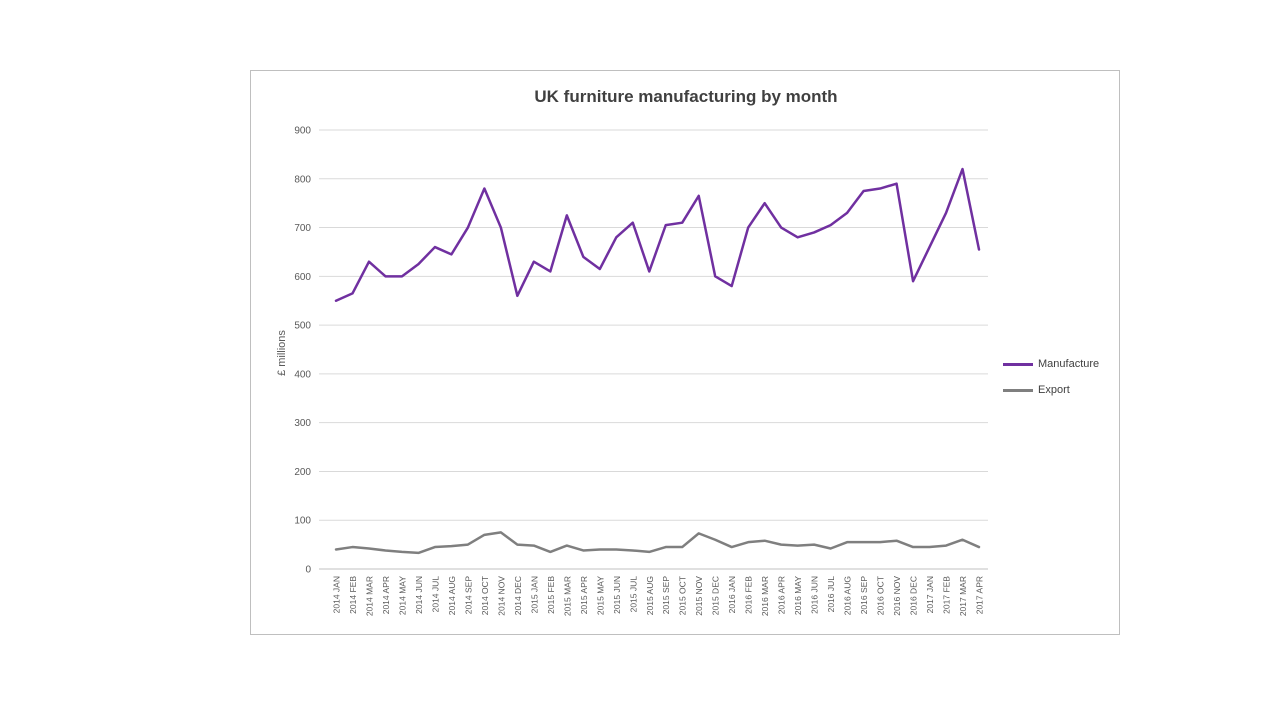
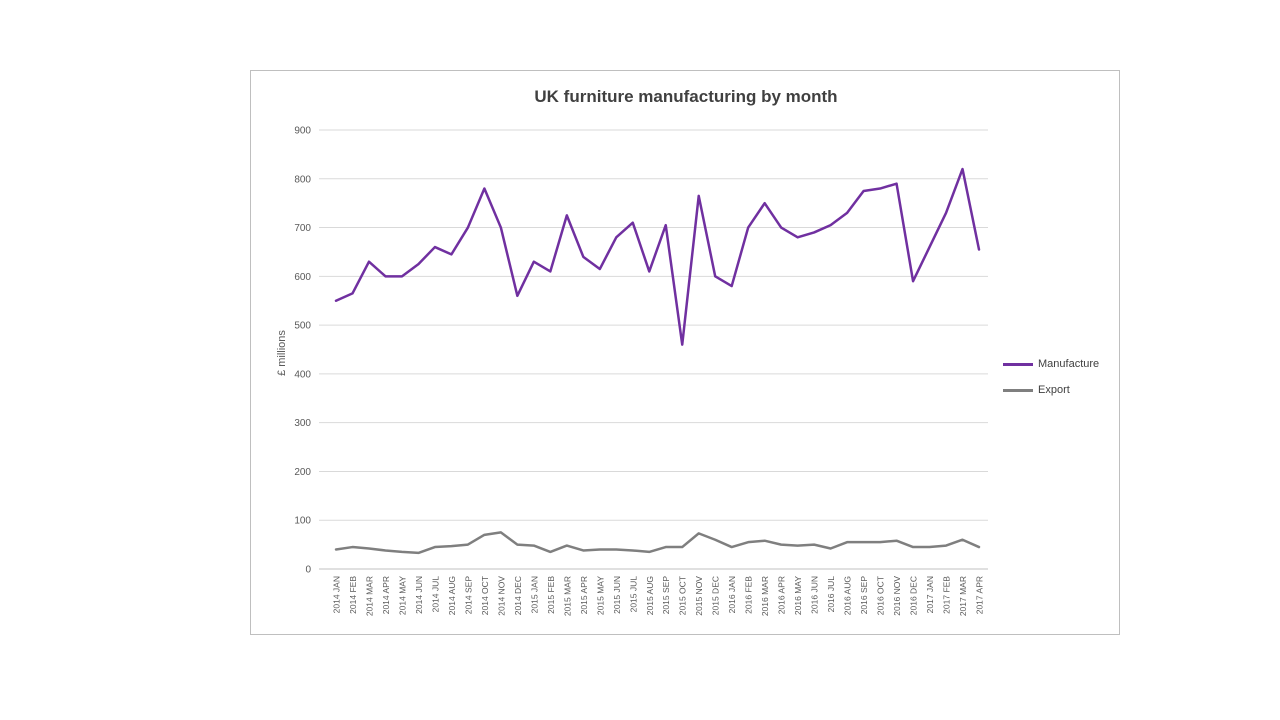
Manufacture/2015 OCT: 710 -> 460
